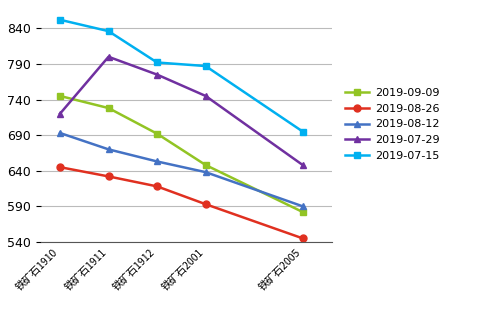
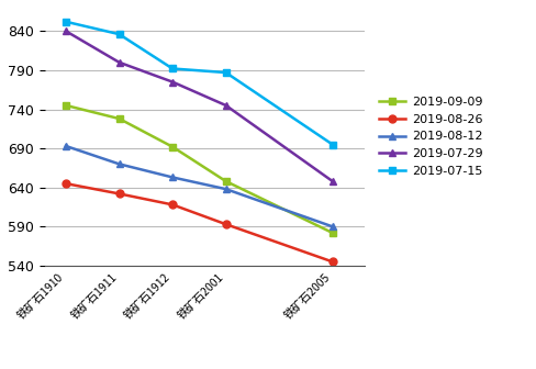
2019-07-29/铁矿石1910: 720 -> 840
